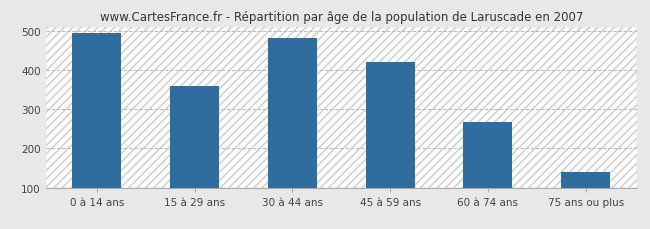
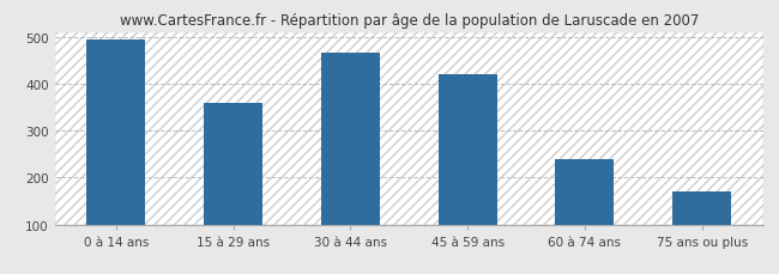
30 à 44 ans: 481 -> 465
60 à 74 ans: 266 -> 240
75 ans ou plus: 140 -> 170
